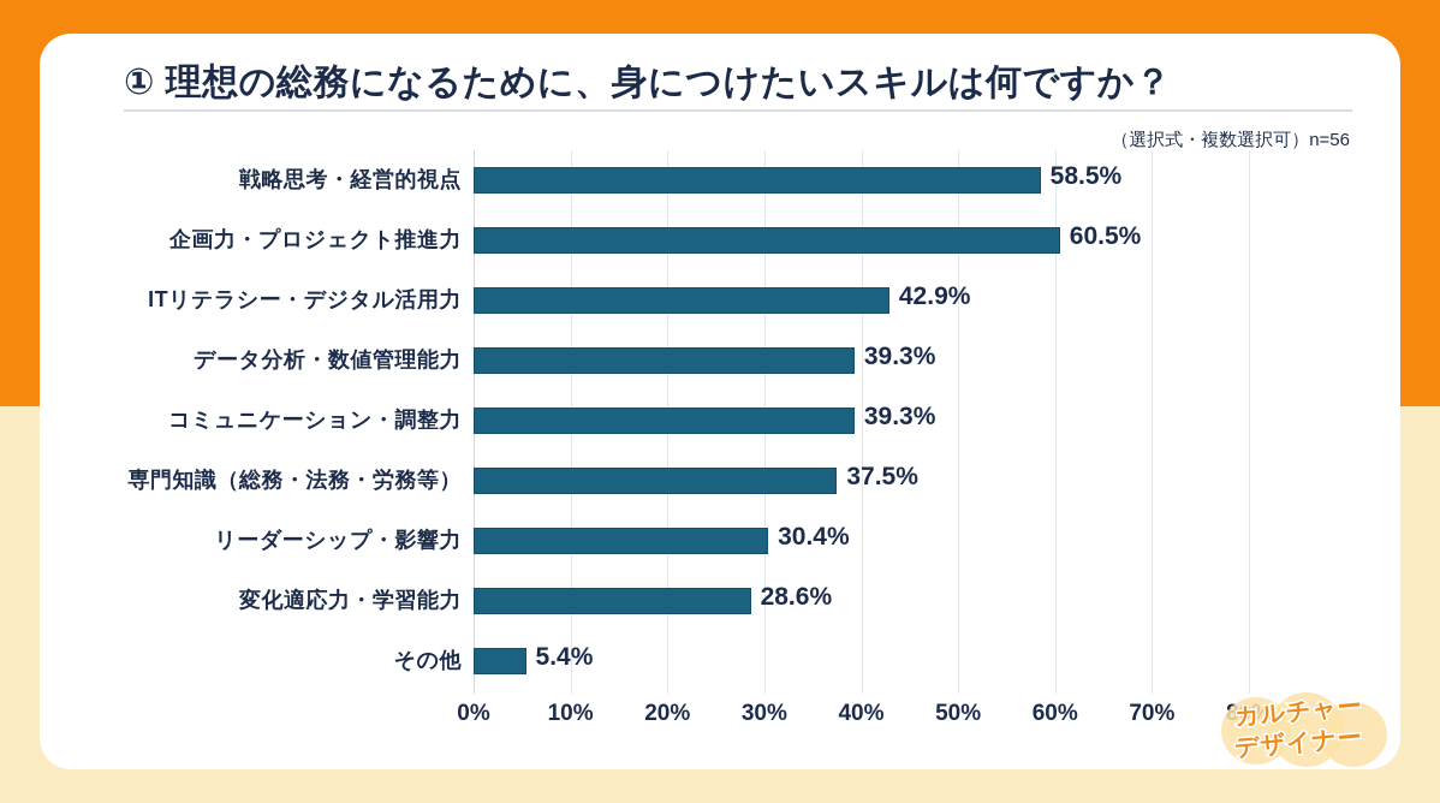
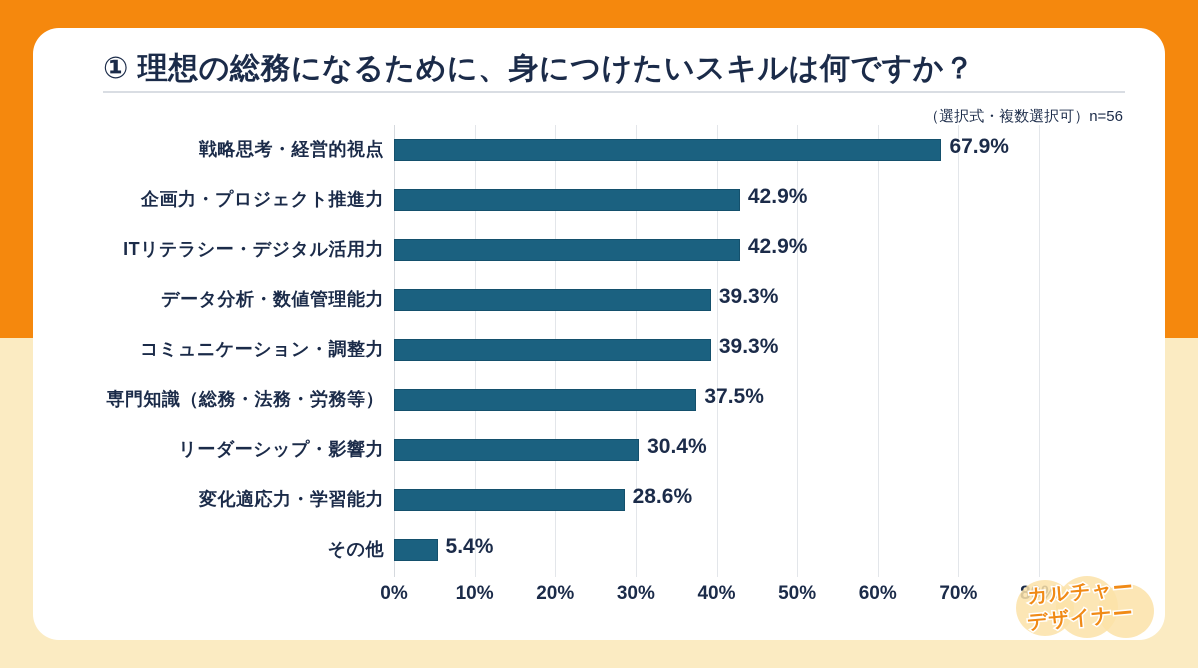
戦略思考・経営的視点: 58.5% -> 67.9%
企画力・プロジェクト推進力: 60.5% -> 42.9%
